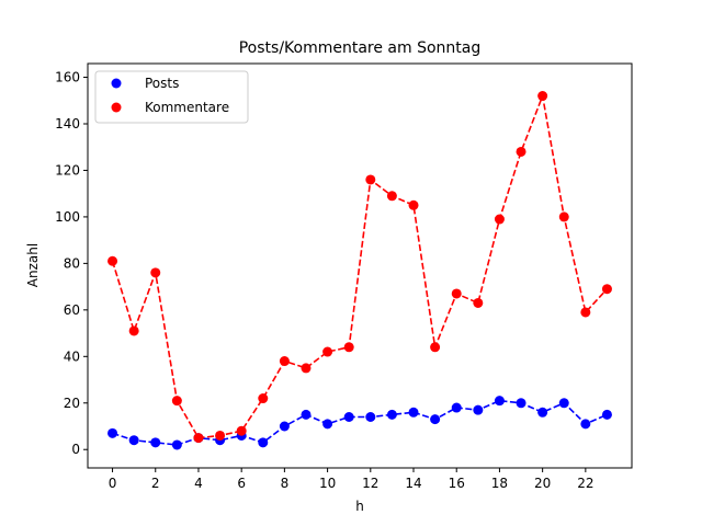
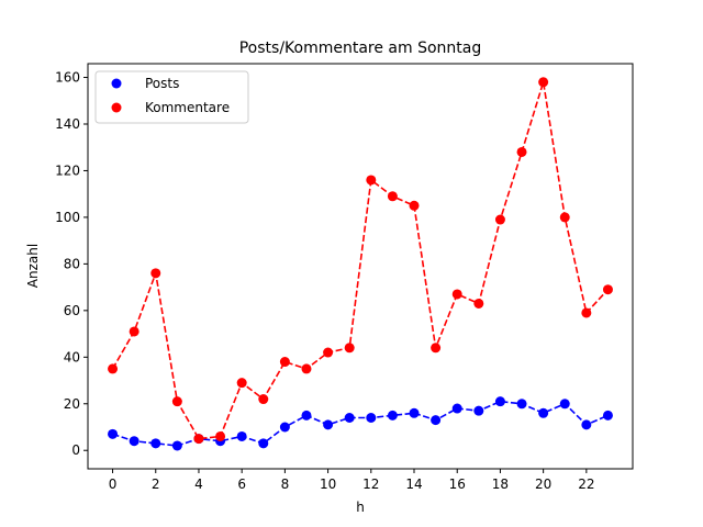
Kommentare/0: 81 -> 35
Kommentare/6: 8 -> 29
Kommentare/20: 152 -> 158
